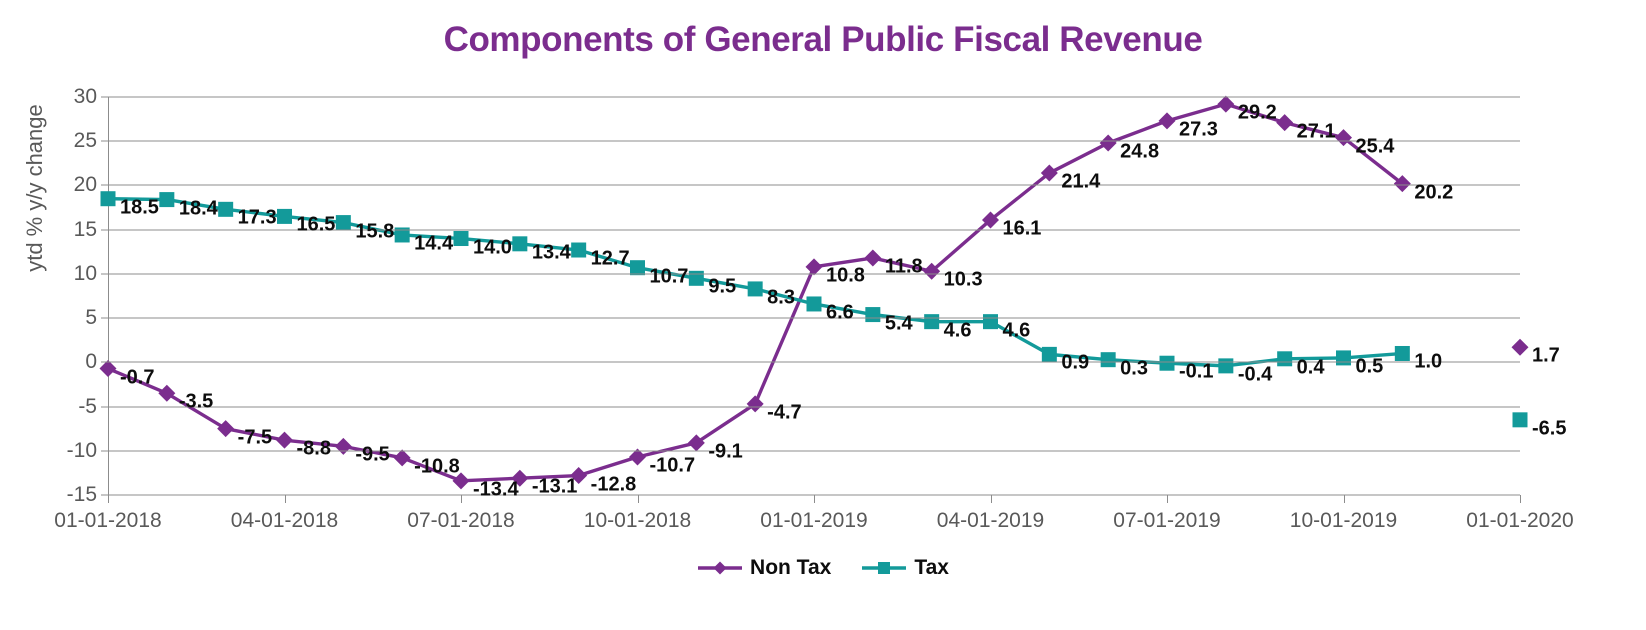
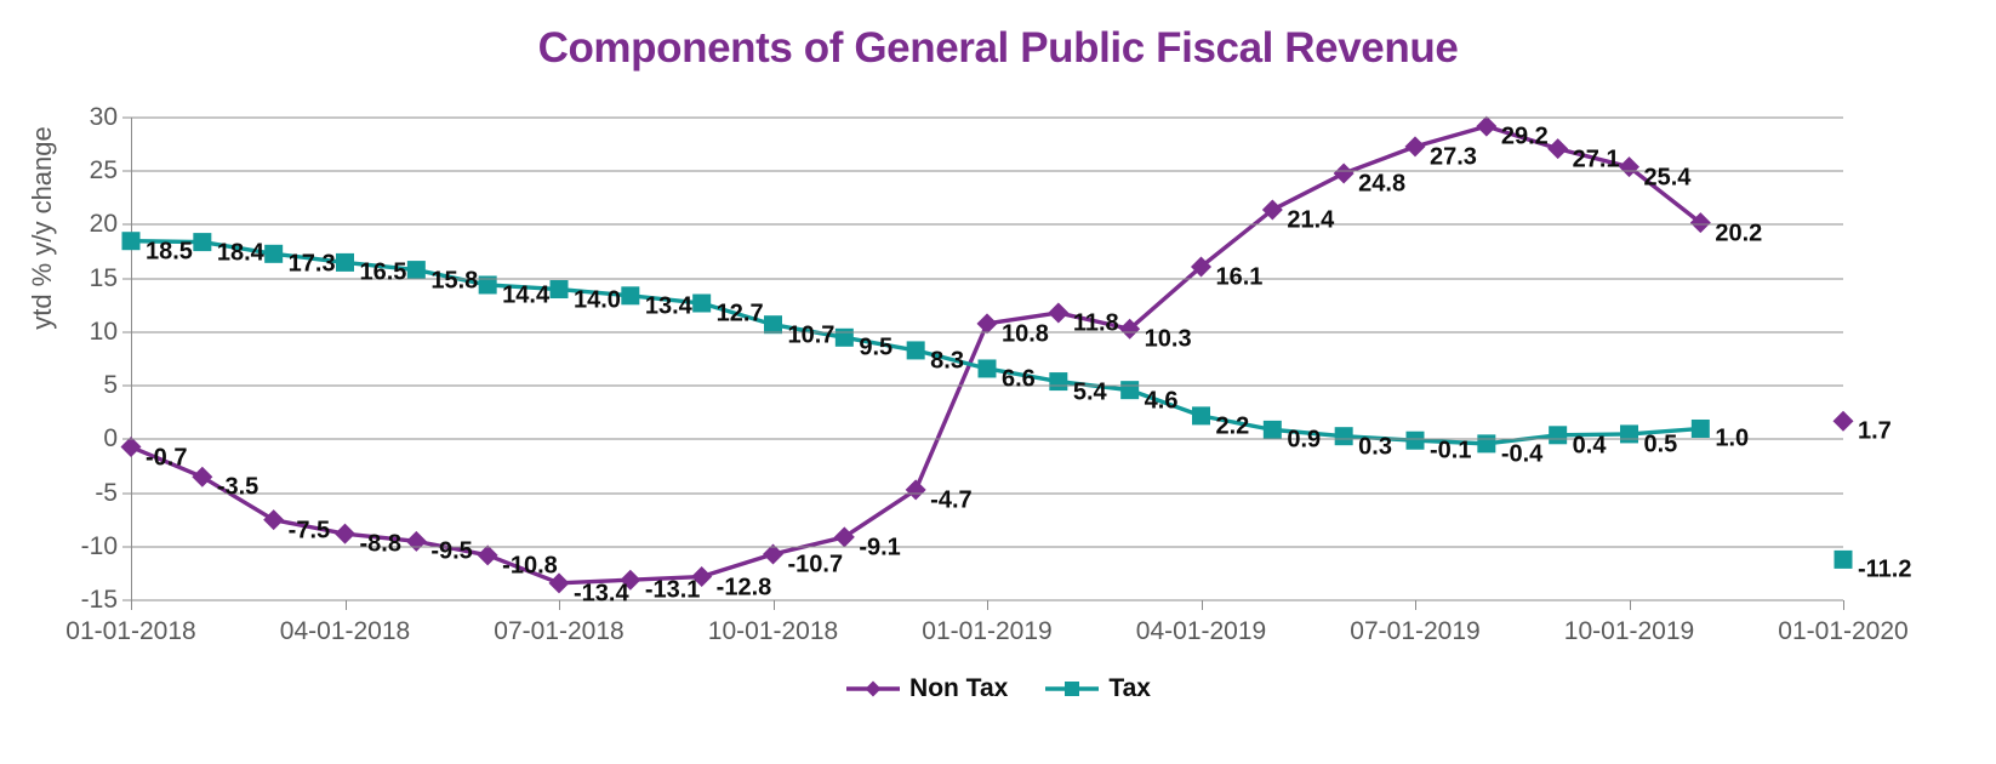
Tax/04-01-2019: 4.6 -> 2.2
Tax/01-01-2020: -6.5 -> -11.2
